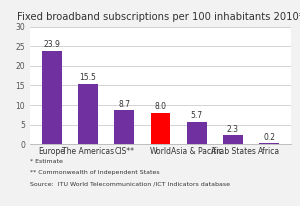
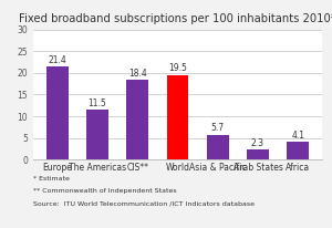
Europe: 23.9 -> 21.4
The Americas: 15.5 -> 11.5
CIS**: 8.7 -> 18.4
World: 8.0 -> 19.5
Africa: 0.2 -> 4.1
